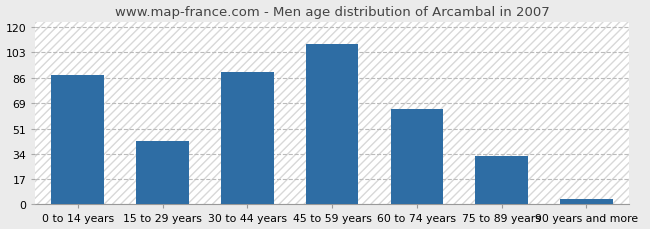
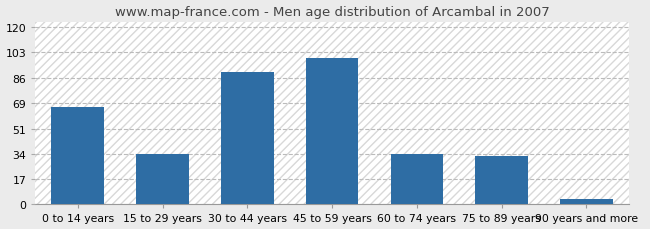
0 to 14 years: 88 -> 66
15 to 29 years: 43 -> 34
45 to 59 years: 109 -> 99
60 to 74 years: 65 -> 34
